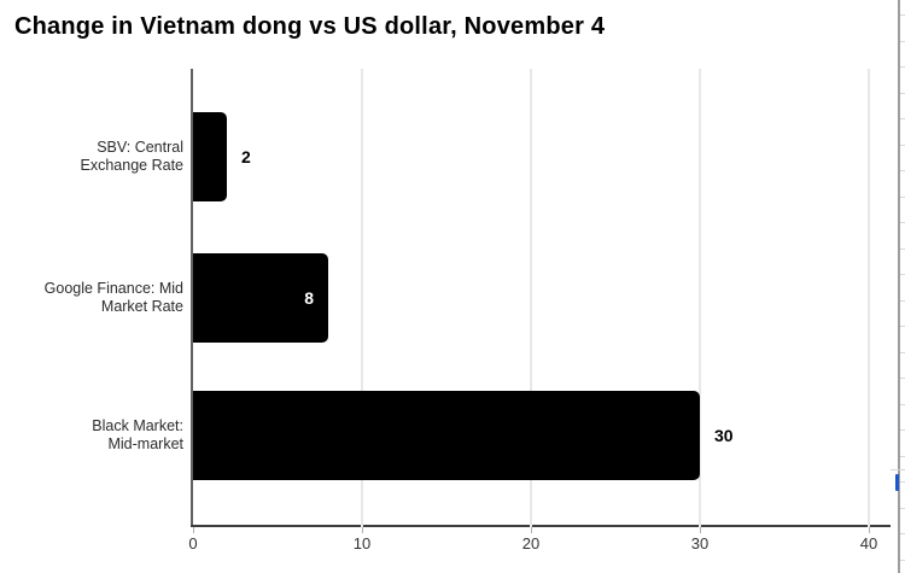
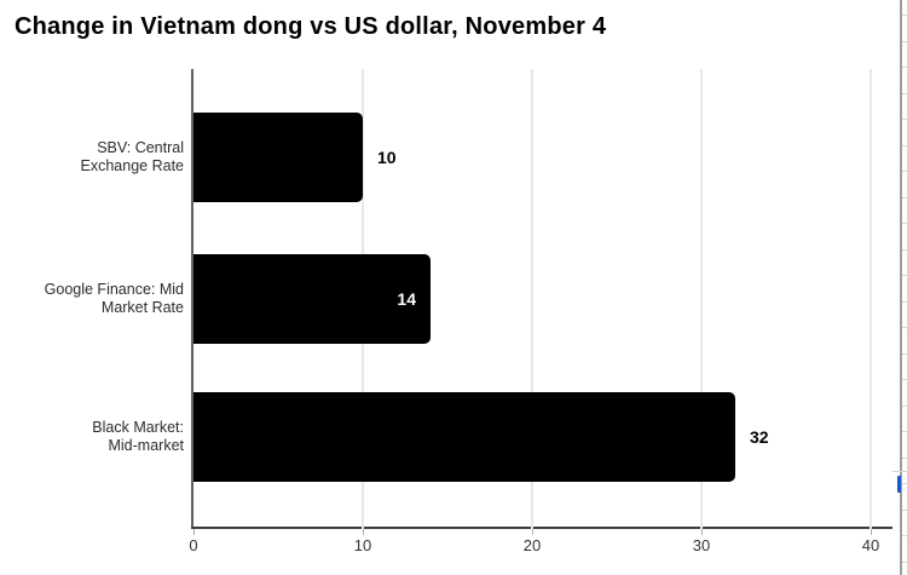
SBV: Central Exchange Rate: 2 -> 10
Google Finance: Mid Market Rate: 8 -> 14
Black Market: Mid-market: 30 -> 32
